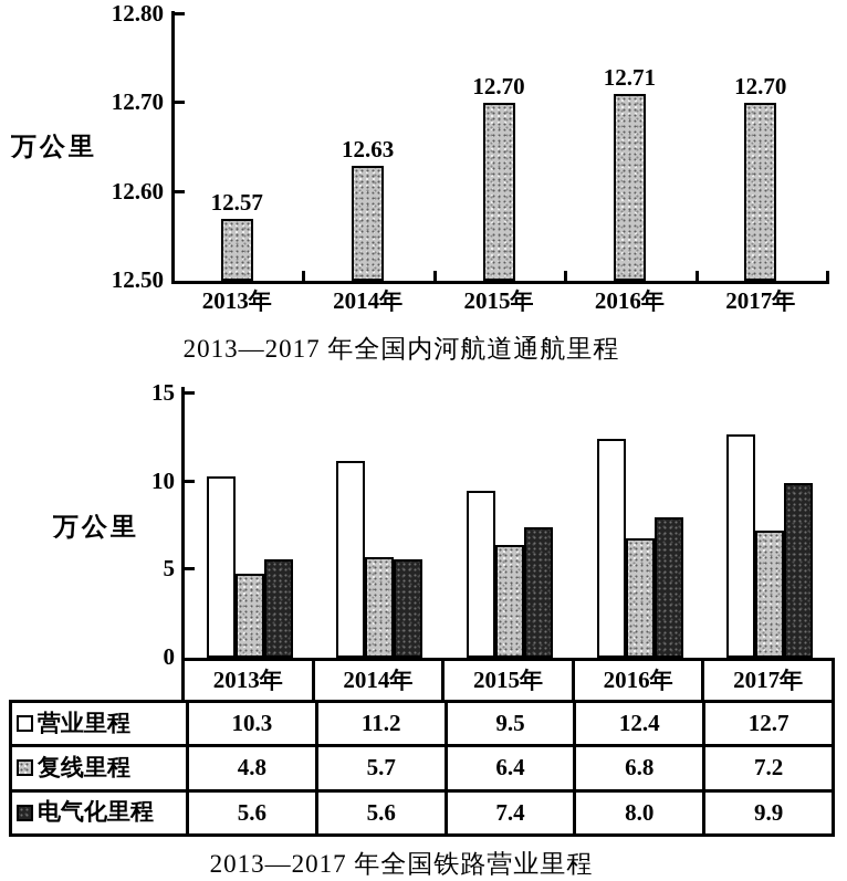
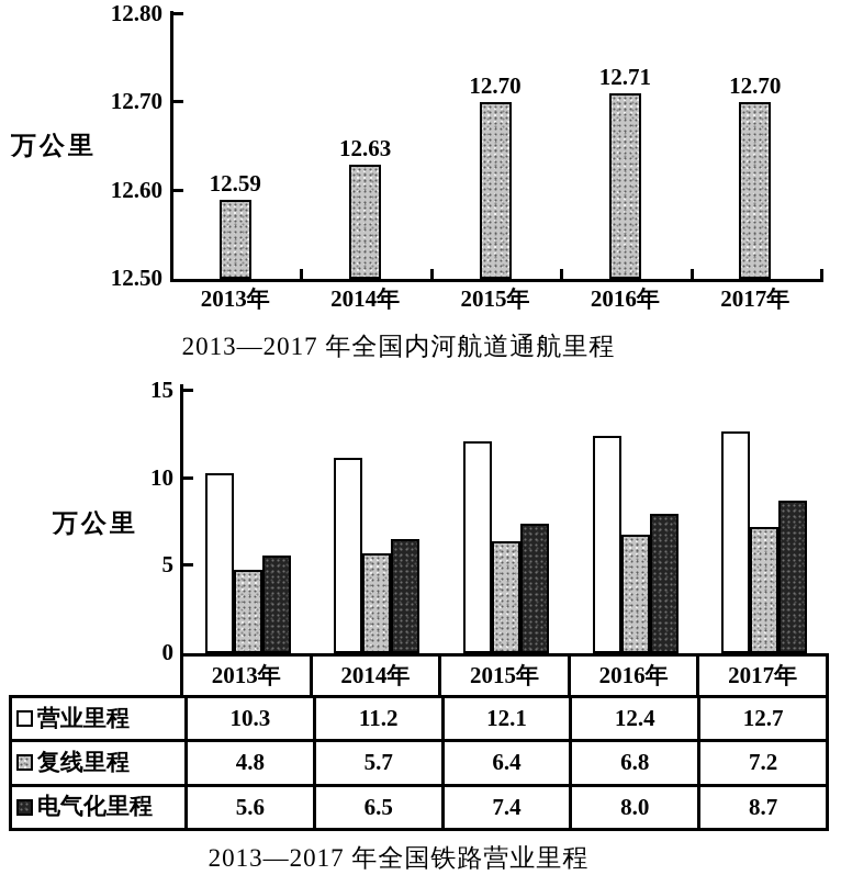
2013—2017 年全国内河航道通航里程/2013年: 12.57 -> 12.59
2013—2017 年全国铁路营业里程/电气化里程/2014年: 5.6 -> 6.5
2013—2017 年全国铁路营业里程/营业里程/2015年: 9.5 -> 12.1
2013—2017 年全国铁路营业里程/电气化里程/2017年: 9.9 -> 8.7
